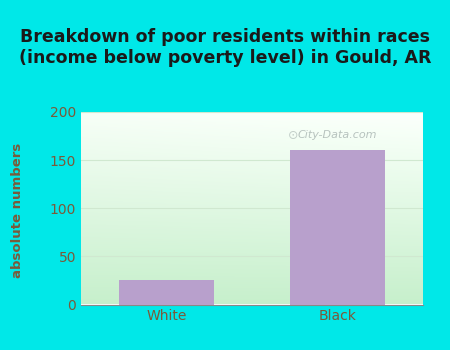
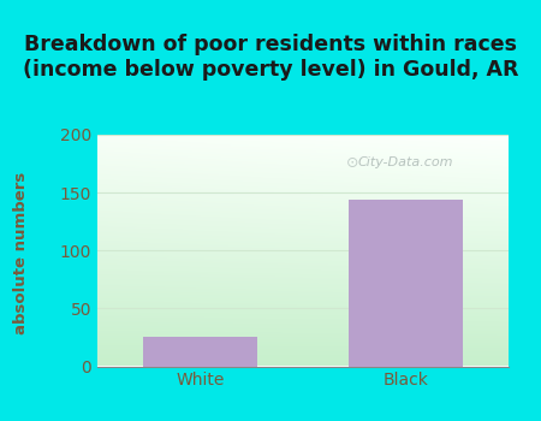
Black: 160 -> 144
